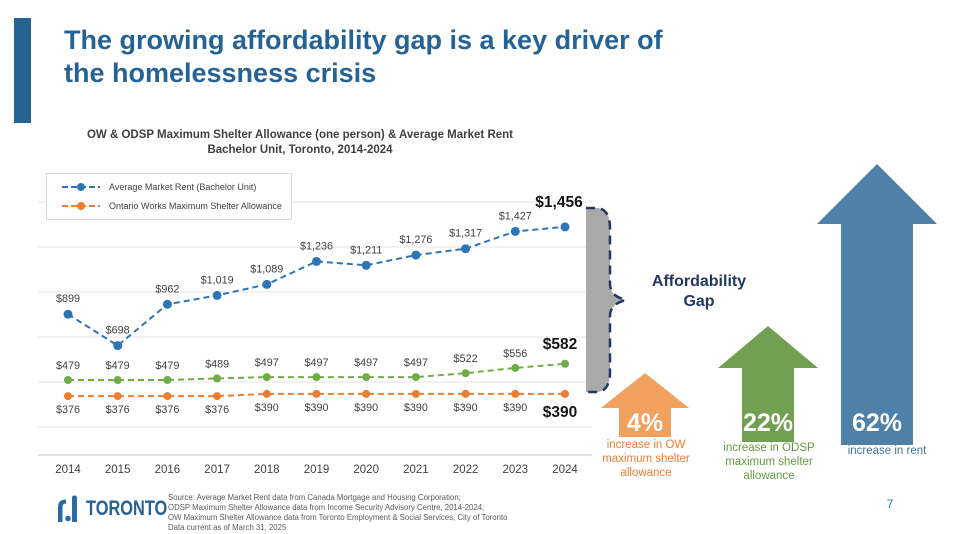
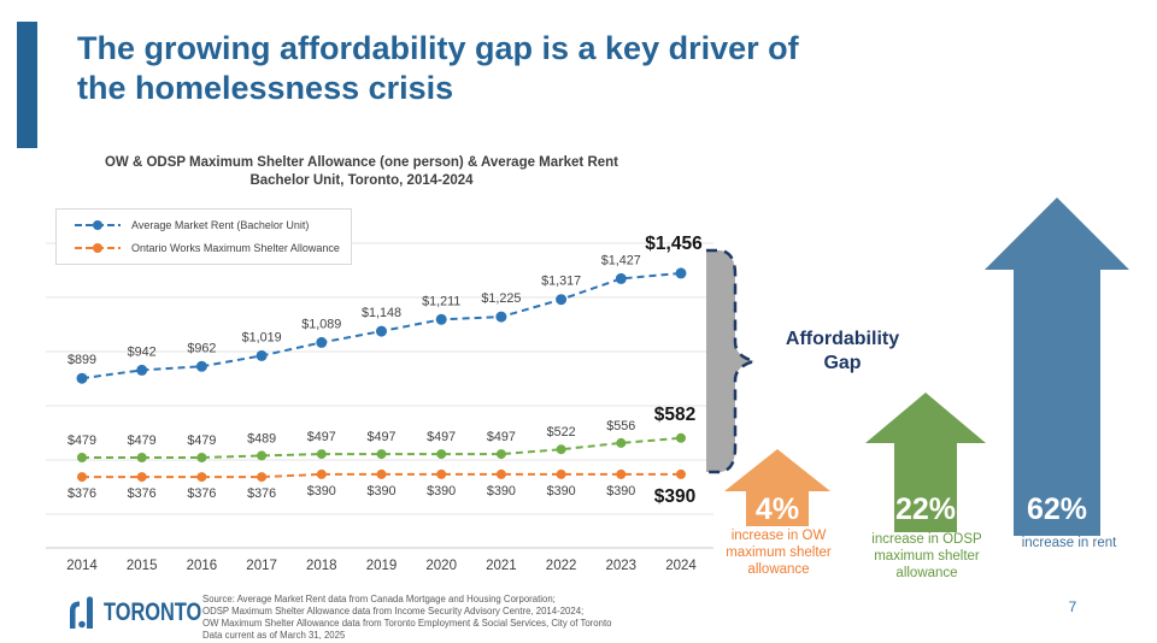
Average Market Rent (Bachelor Unit)/2015: $698 -> $942
Average Market Rent (Bachelor Unit)/2019: $1,236 -> $1,148
Average Market Rent (Bachelor Unit)/2021: $1,276 -> $1,225
